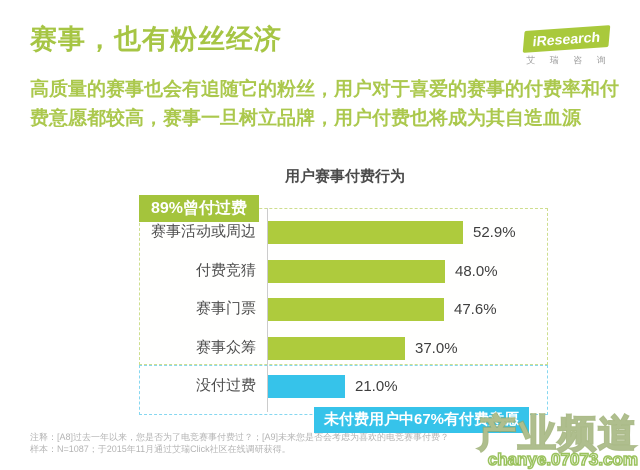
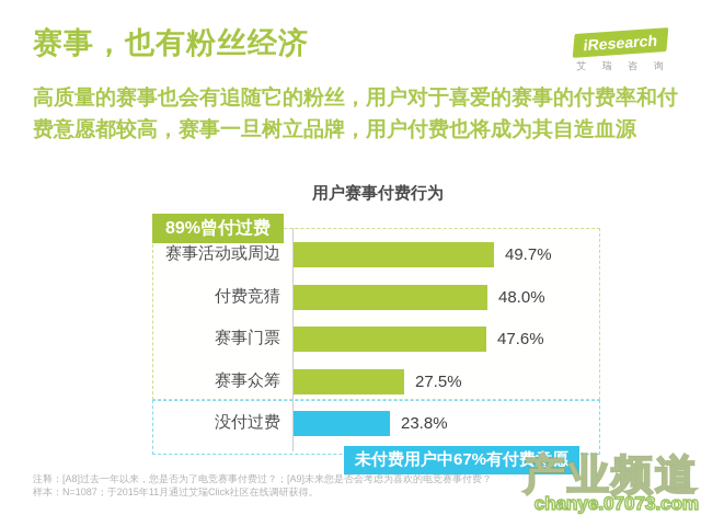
赛事活动或周边: 52.9% -> 49.7%
赛事众筹: 37.0% -> 27.5%
没付过费: 21.0% -> 23.8%
